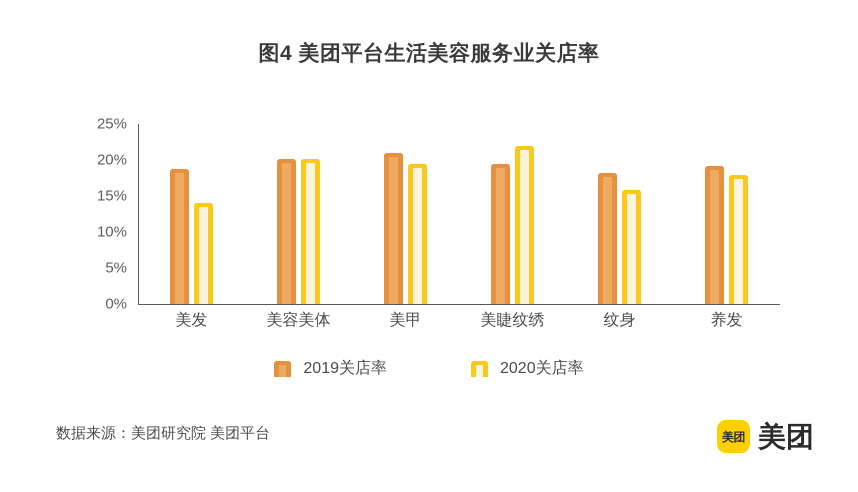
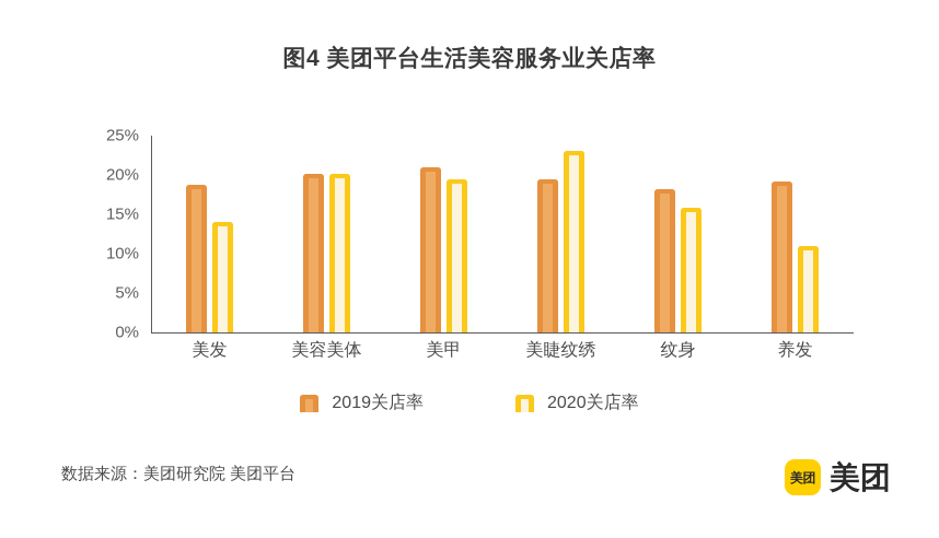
2020关店率/美睫纹绣: 22% -> 23%
2020关店率/养发: 18% -> 11%
